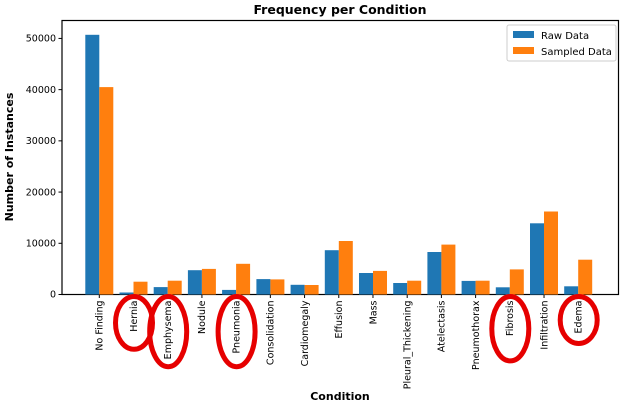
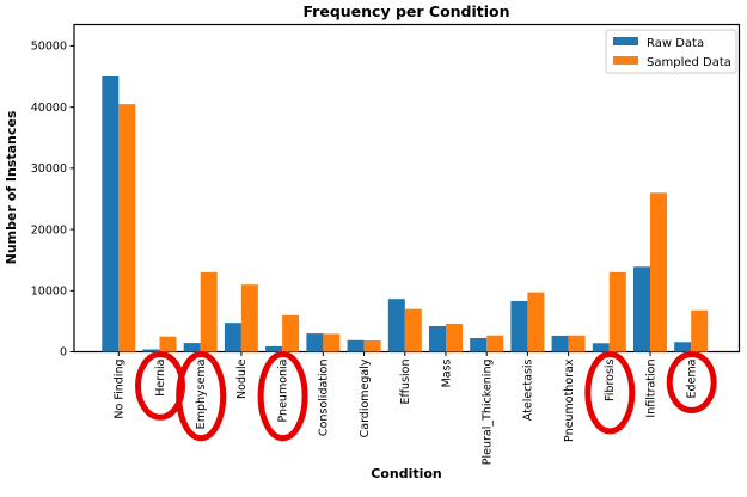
Raw Data/No Finding: 51000 -> 45000
Sampled Data/Emphysema: 3000 -> 13000
Sampled Data/Nodule: 5000 -> 11000
Sampled Data/Effusion: 10000 -> 7000
Sampled Data/Fibrosis: 5000 -> 13000
Sampled Data/Infiltration: 16000 -> 26000
